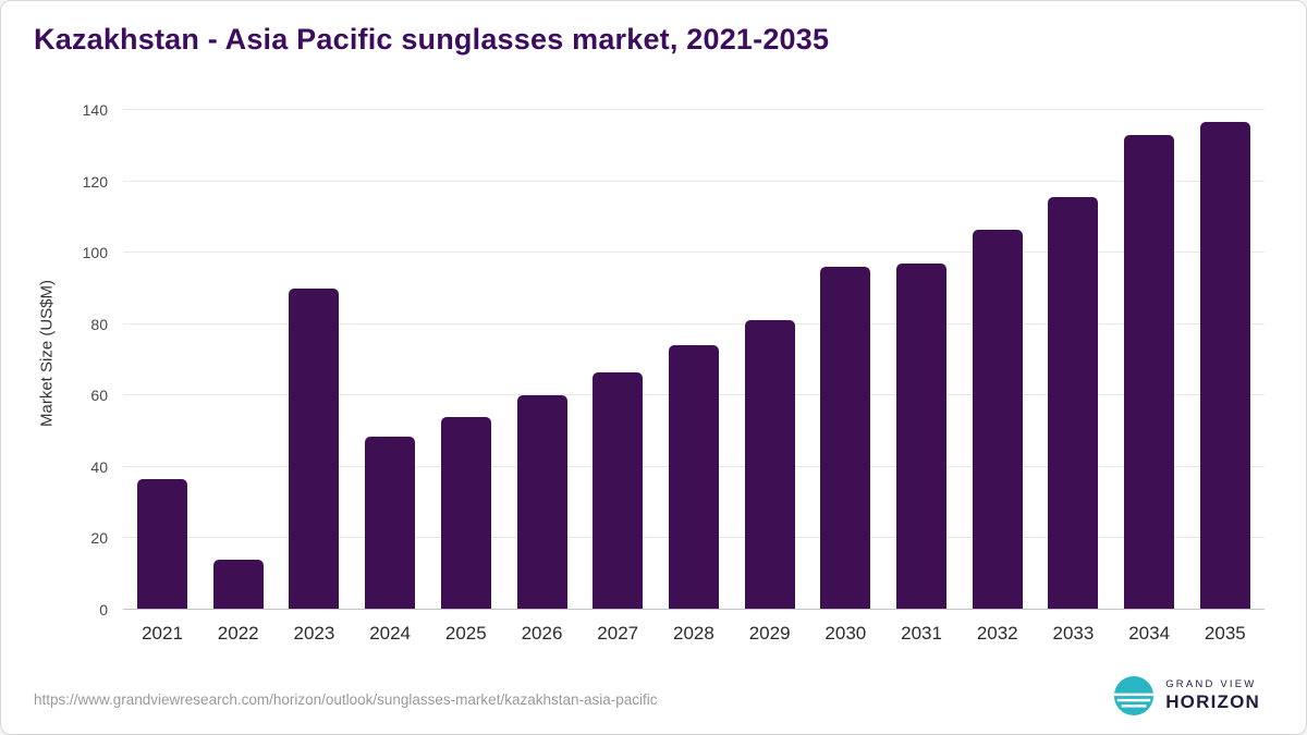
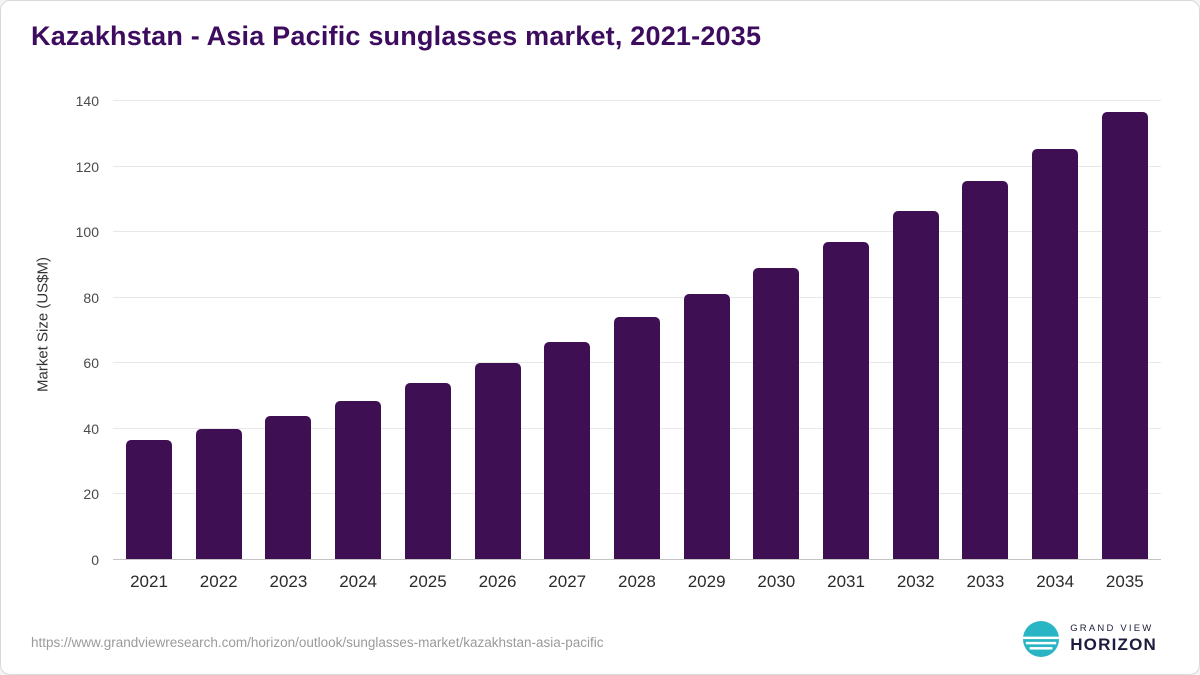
2022: 14 -> 40
2023: 90 -> 44
2030: 96 -> 89
2034: 133 -> 126
